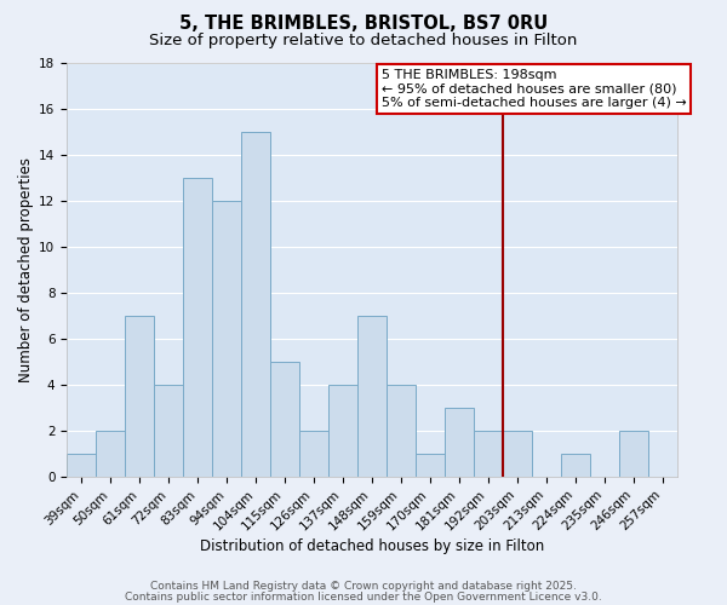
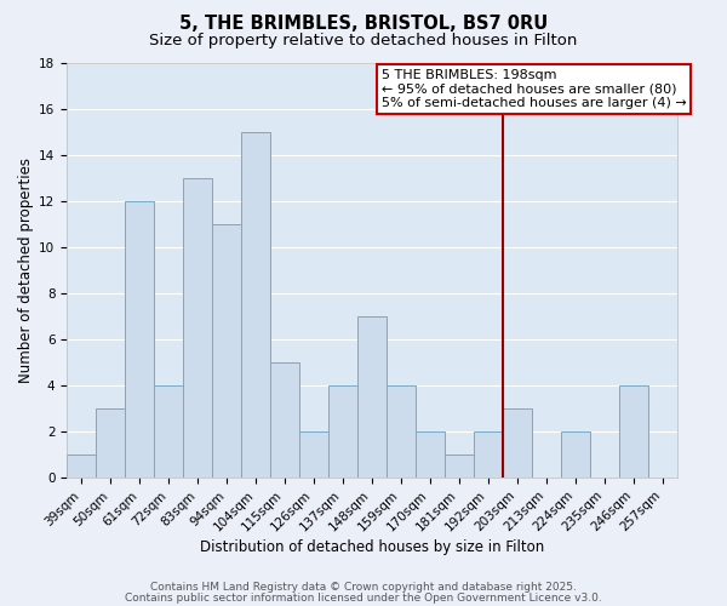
50sqm: 2 -> 3
61sqm: 7 -> 12
94sqm: 12 -> 11
170sqm: 1 -> 2
181sqm: 3 -> 1
203sqm: 2 -> 3
224sqm: 1 -> 2
246sqm: 2 -> 4
